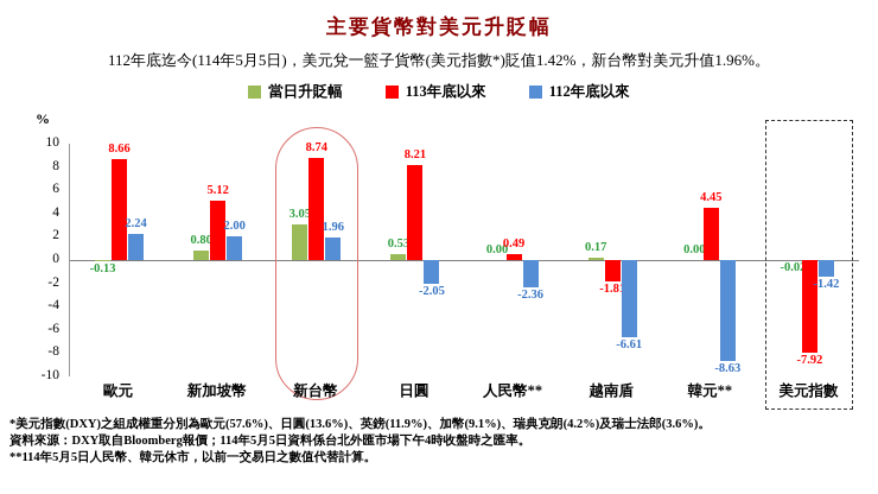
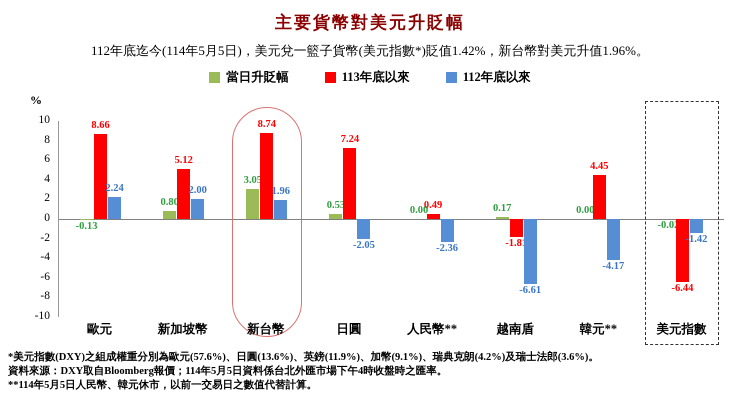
113年底以來/日圓: 8.21 -> 7.24
112年底以來/韓元**: -8.63 -> -4.17
113年底以來/美元指數: -7.92 -> -6.44
